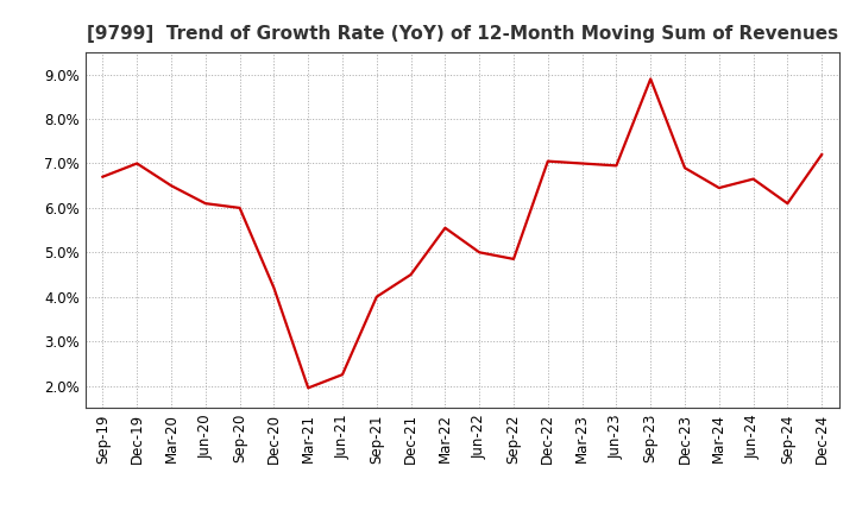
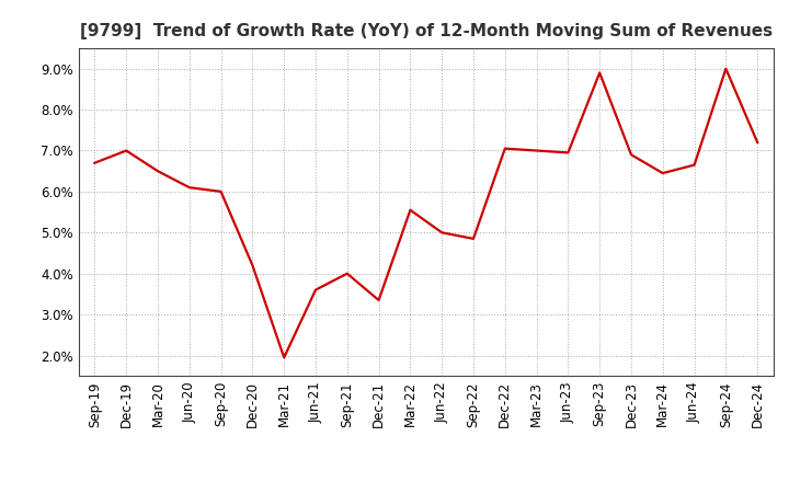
Jun-21: 2.25% -> 3.60%
Dec-21: 4.50% -> 3.35%
Sep-24: 6.10% -> 9.00%
